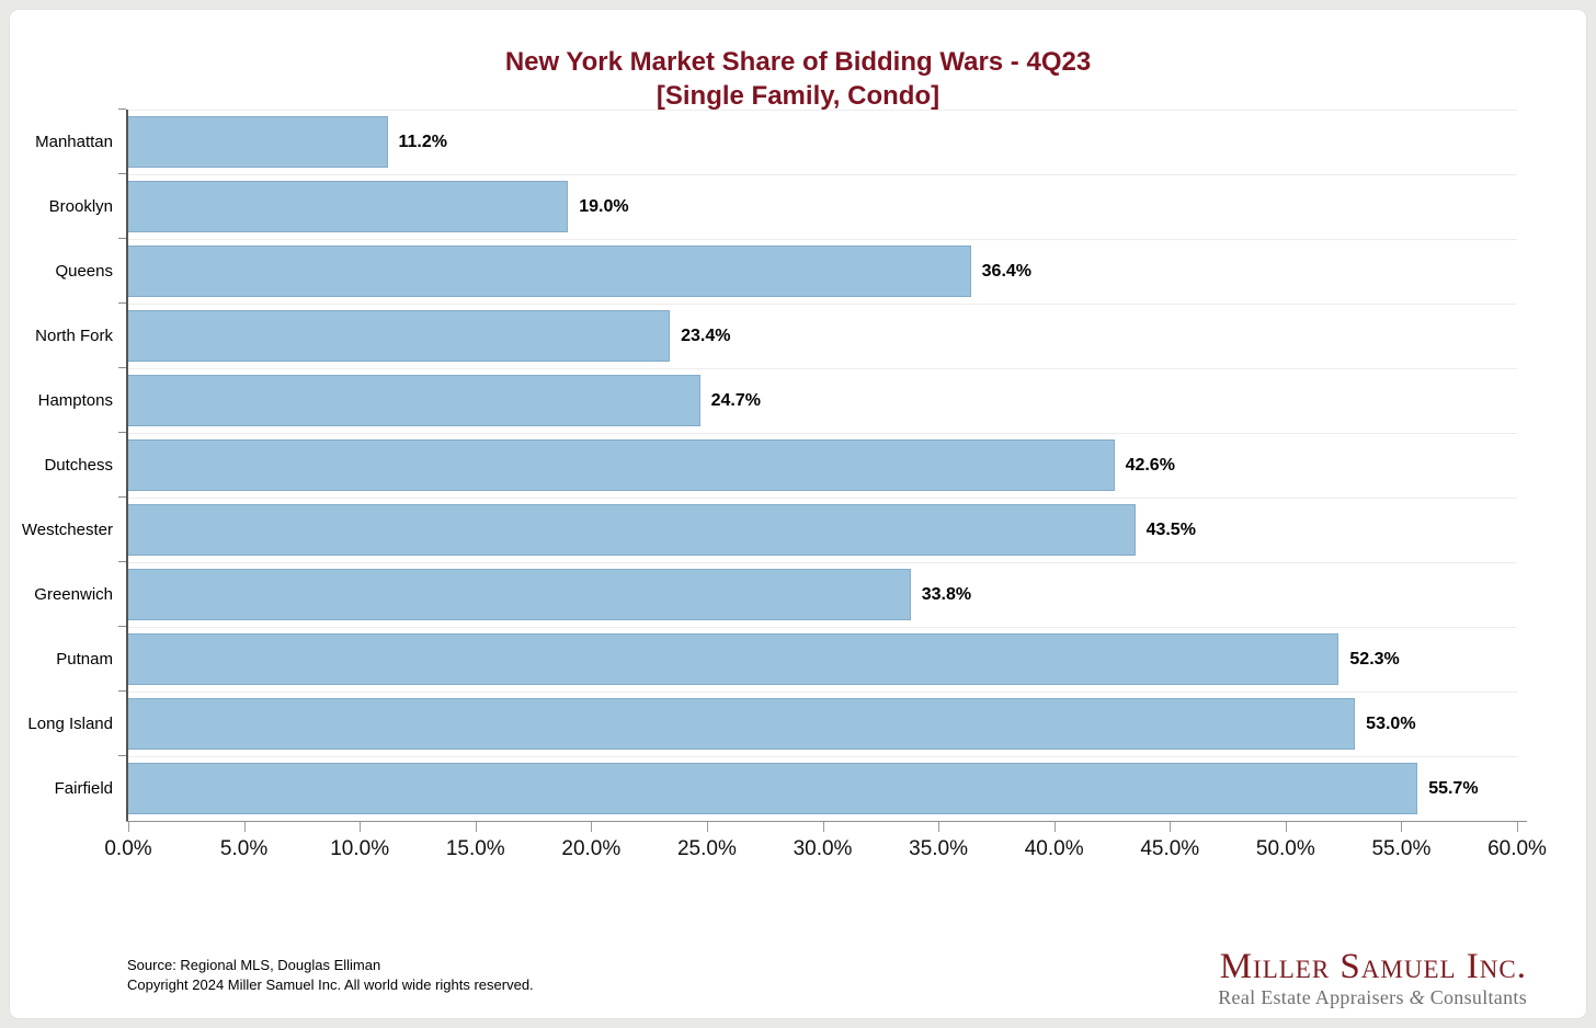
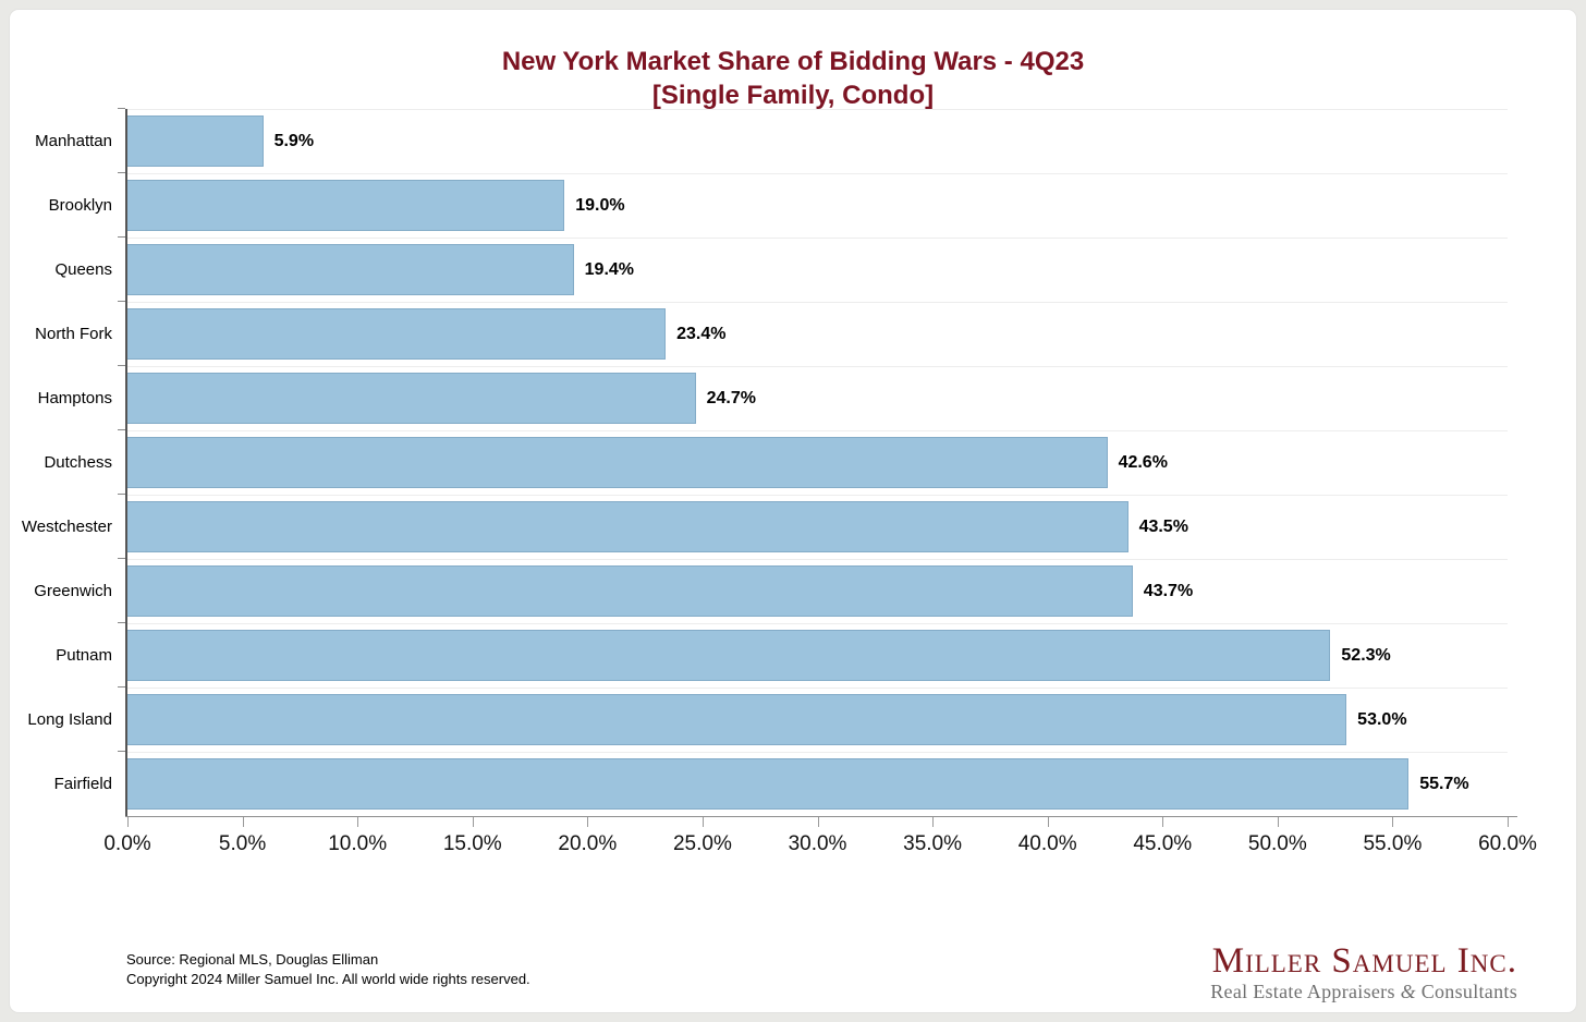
Manhattan: 11.2% -> 5.9%
Queens: 36.4% -> 19.4%
Greenwich: 33.8% -> 43.7%
